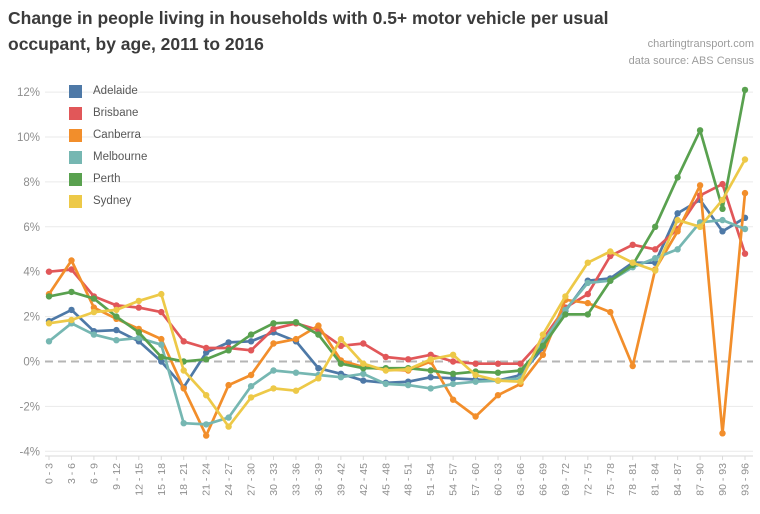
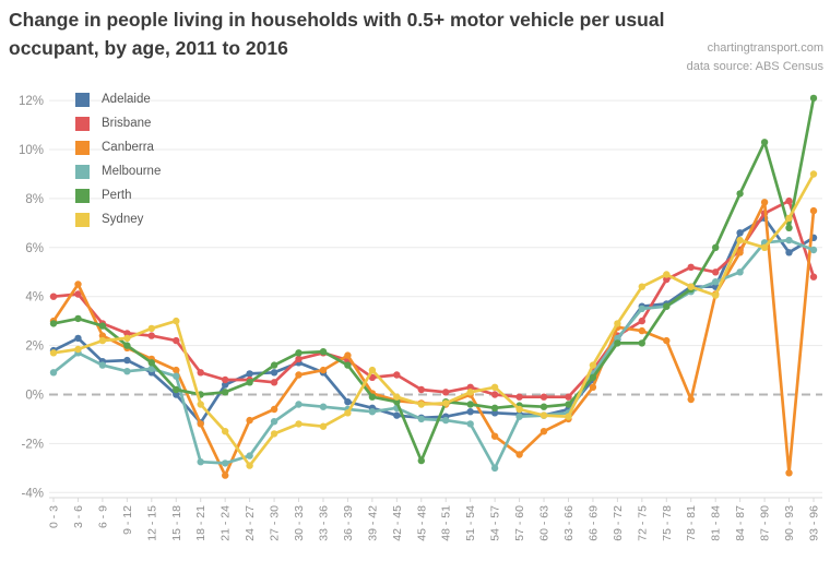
Perth/45 - 48: -0.3% -> -2.7%
Melbourne/54 - 57: -1.0% -> -3.0%
